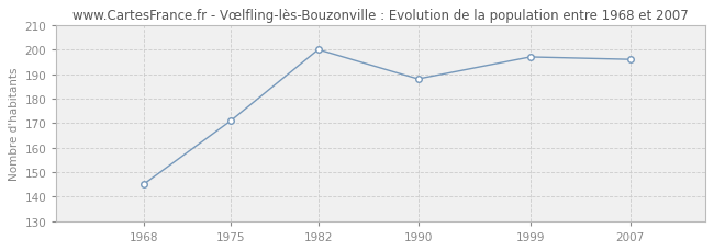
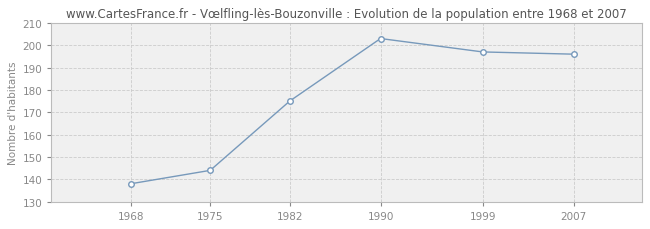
1968: 145 -> 138
1975: 171 -> 144
1982: 200 -> 175
1990: 188 -> 203
